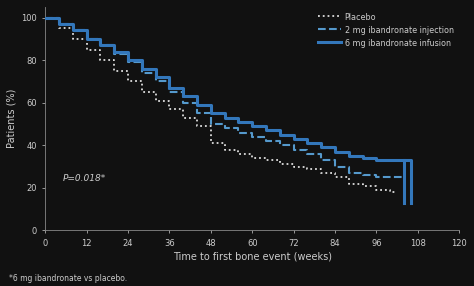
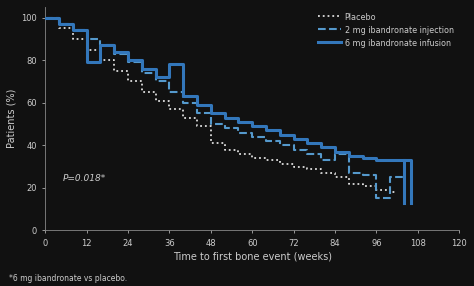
6 mg ibandronate infusion/12: 90 -> 79
6 mg ibandronate infusion/36: 67 -> 78
2 mg ibandronate injection/84: 30 -> 36
2 mg ibandronate injection/96: 25 -> 15
